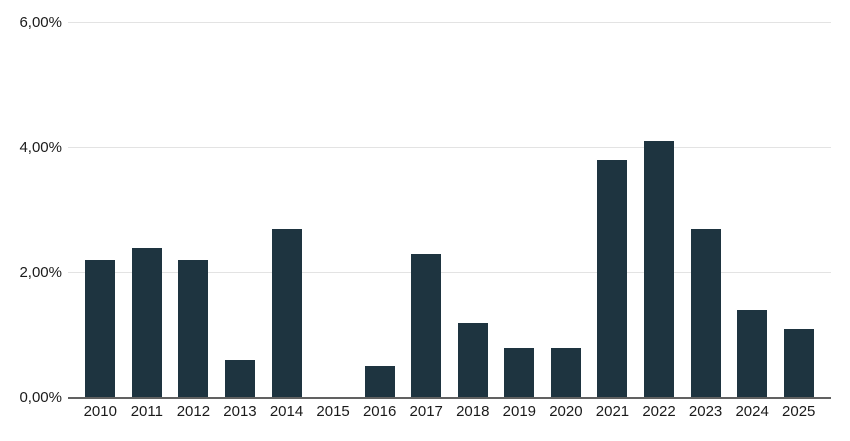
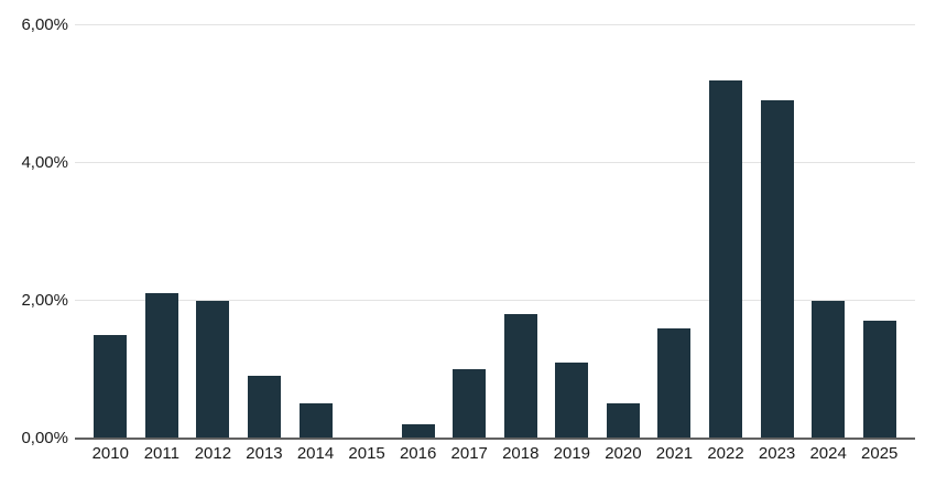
2010: 2,2% -> 1,5%
2011: 2,4% -> 2,1%
2012: 2,2% -> 2,0%
2013: 0,6% -> 0,9%
2014: 2,7% -> 0,5%
2016: 0,5% -> 0,2%
2017: 2,3% -> 1,0%
2018: 1,2% -> 1,8%
2019: 0,8% -> 1,1%
2020: 0,8% -> 0,5%
2021: 3,8% -> 1,6%
2022: 4,1% -> 5,2%
2023: 2,7% -> 4,9%
2024: 1,4% -> 2,0%
2025: 1,1% -> 1,7%
